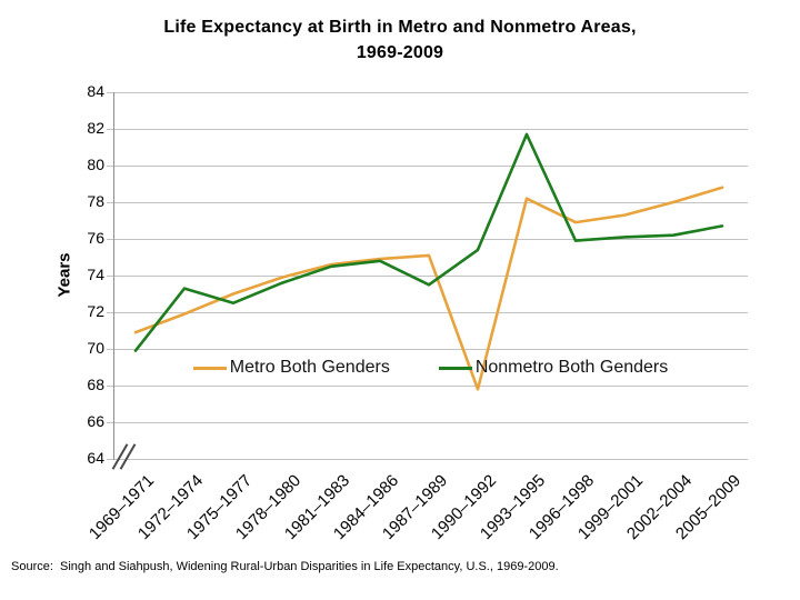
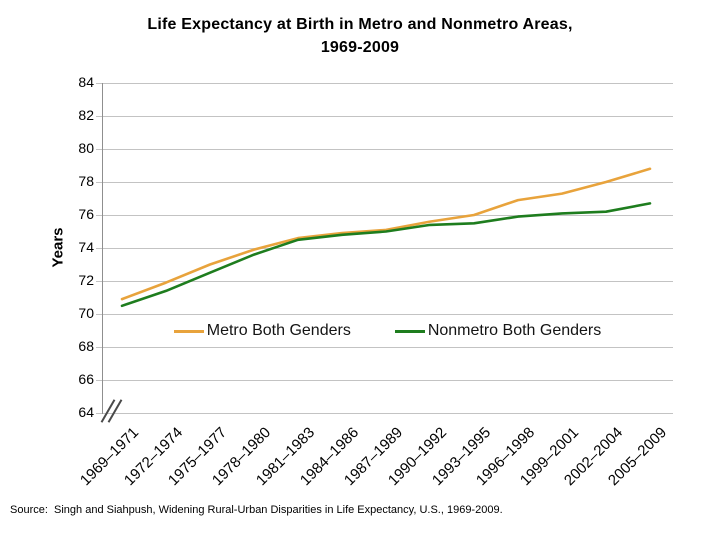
Nonmetro Both Genders/1969–1971: 69.9 -> 70.5
Nonmetro Both Genders/1972–1974: 73.3 -> 71.4
Nonmetro Both Genders/1987–1989: 73.5 -> 75.0
Metro Both Genders/1990–1992: 67.8 -> 75.6
Metro Both Genders/1993–1995: 78.2 -> 76.0
Nonmetro Both Genders/1993–1995: 81.7 -> 75.5
